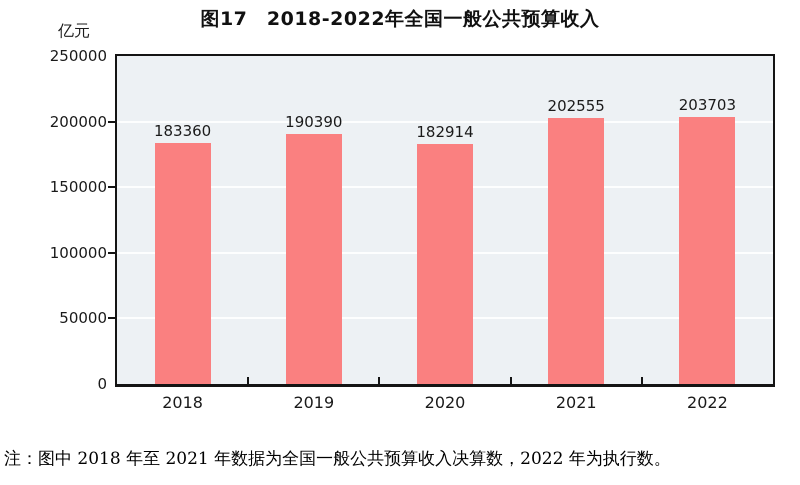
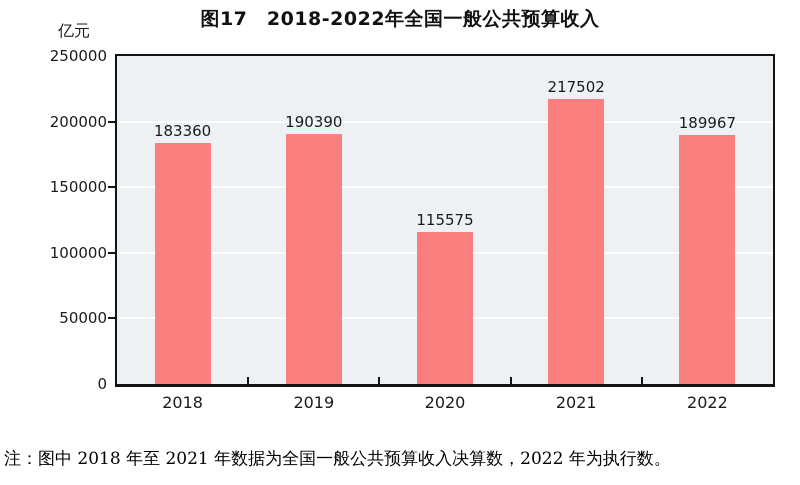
2020: 182914 -> 115575
2021: 202555 -> 217502
2022: 203703 -> 189967
